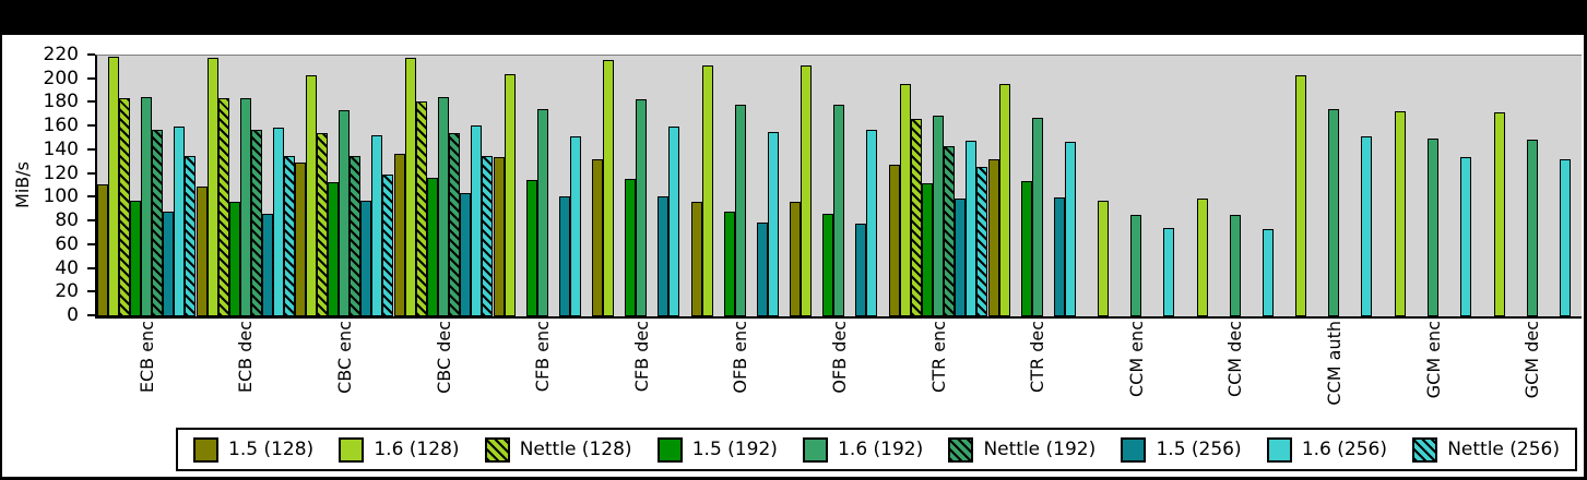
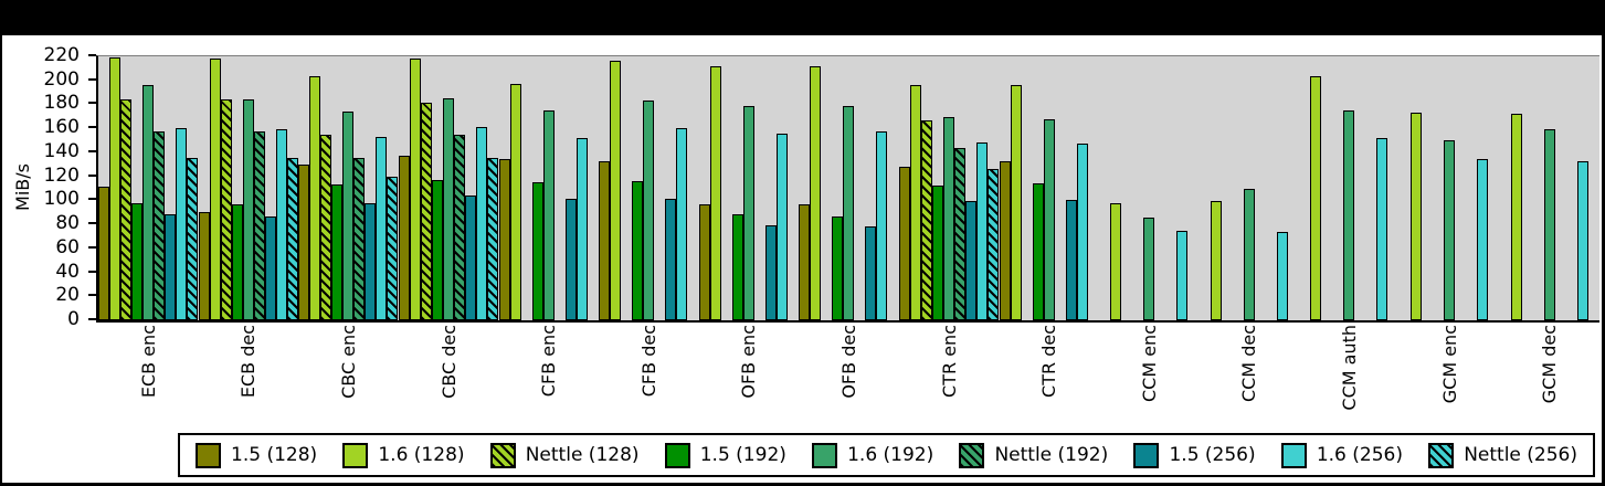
1.6 (192)/ECB enc: 185 -> 196
1.5 (128)/ECB dec: 110 -> 90
1.6 (128)/CFB enc: 204 -> 197
1.6 (192)/CCM dec: 86 -> 110
1.6 (192)/GCM dec: 149 -> 159
